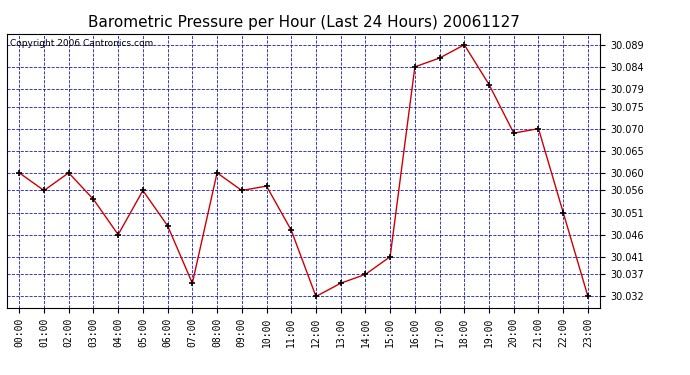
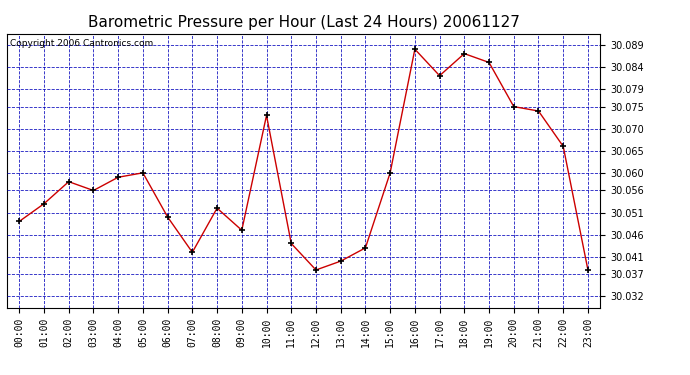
00:00: 30.060 -> 30.049
01:00: 30.056 -> 30.053
02:00: 30.060 -> 30.058
03:00: 30.054 -> 30.056
04:00: 30.046 -> 30.059
05:00: 30.056 -> 30.060
06:00: 30.048 -> 30.050
07:00: 30.035 -> 30.042
08:00: 30.060 -> 30.052
09:00: 30.056 -> 30.047
10:00: 30.057 -> 30.073
11:00: 30.047 -> 30.044
12:00: 30.032 -> 30.038
13:00: 30.035 -> 30.040
14:00: 30.037 -> 30.043
15:00: 30.041 -> 30.060
16:00: 30.084 -> 30.088
17:00: 30.086 -> 30.082
18:00: 30.089 -> 30.087
19:00: 30.080 -> 30.085
20:00: 30.069 -> 30.075
21:00: 30.070 -> 30.074
22:00: 30.051 -> 30.066
23:00: 30.032 -> 30.038
